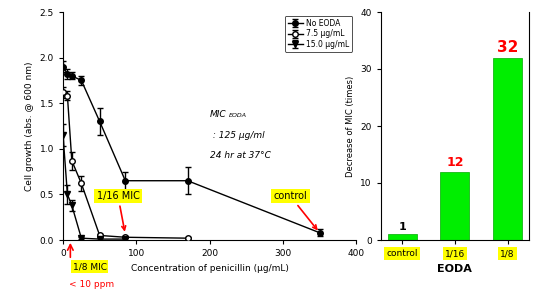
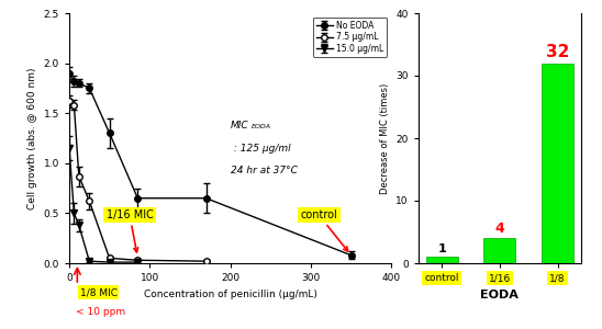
1/16: 12 -> 4
